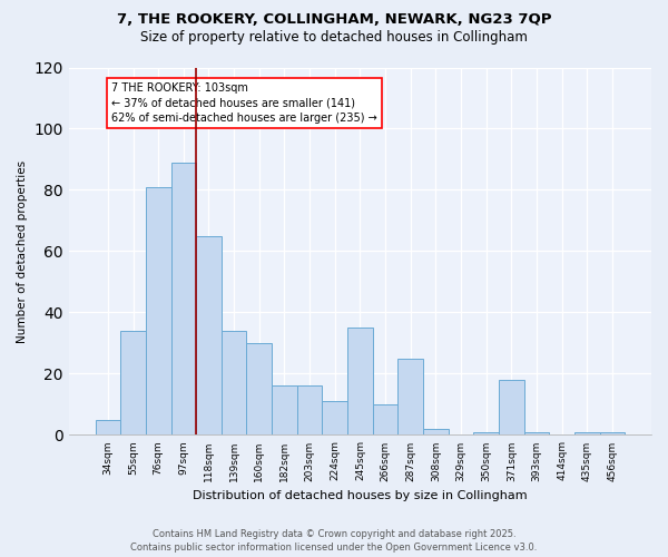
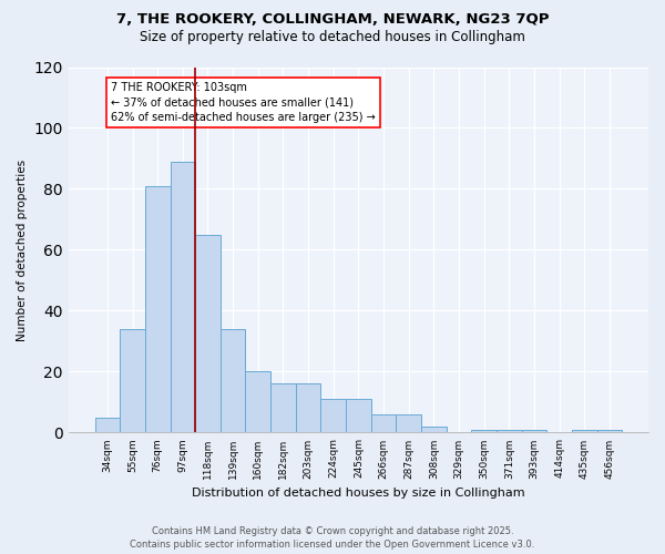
160sqm: 30 -> 20
245sqm: 35 -> 11
266sqm: 10 -> 6
287sqm: 25 -> 6
371sqm: 18 -> 1
